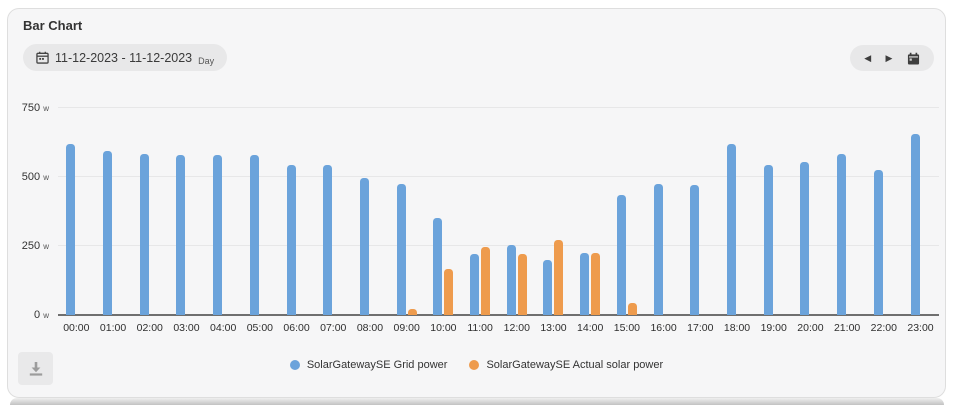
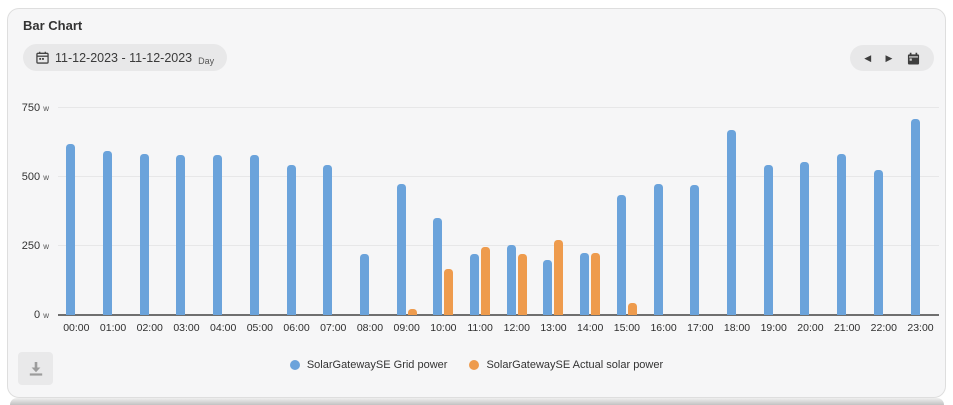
SolarGatewaySE Grid power/08:00: 500 -> 220
SolarGatewaySE Grid power/18:00: 620 -> 670
SolarGatewaySE Grid power/23:00: 660 -> 710
